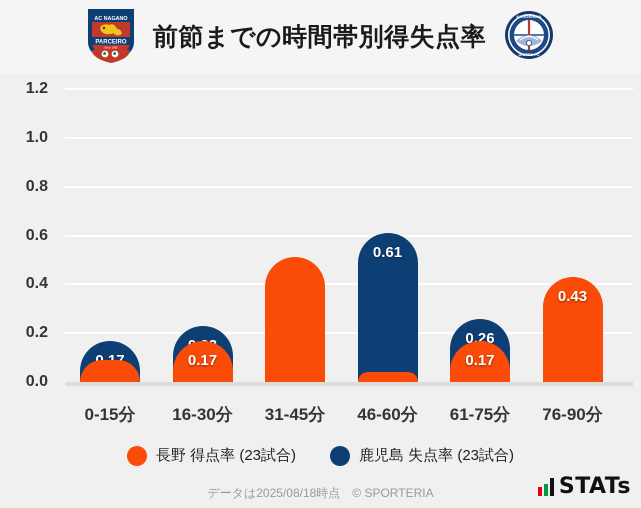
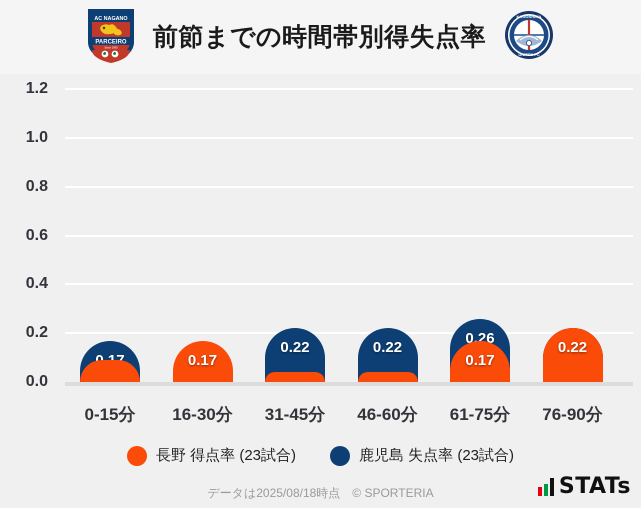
鹿児島 失点率 (23試合)/16-30分: 0.23 -> 0.13
長野 得点率 (23試合)/31-45分: 0.51 -> 0.04
鹿児島 失点率 (23試合)/46-60分: 0.61 -> 0.22
長野 得点率 (23試合)/76-90分: 0.43 -> 0.22
